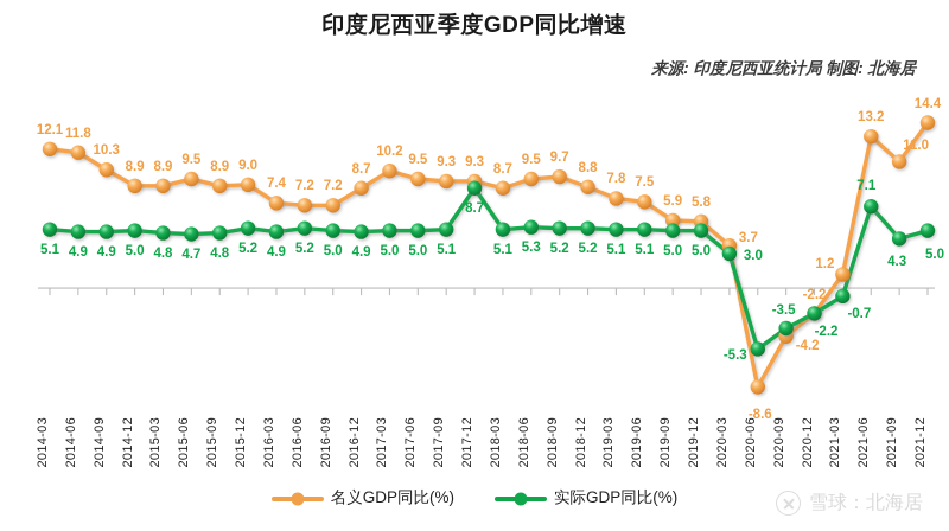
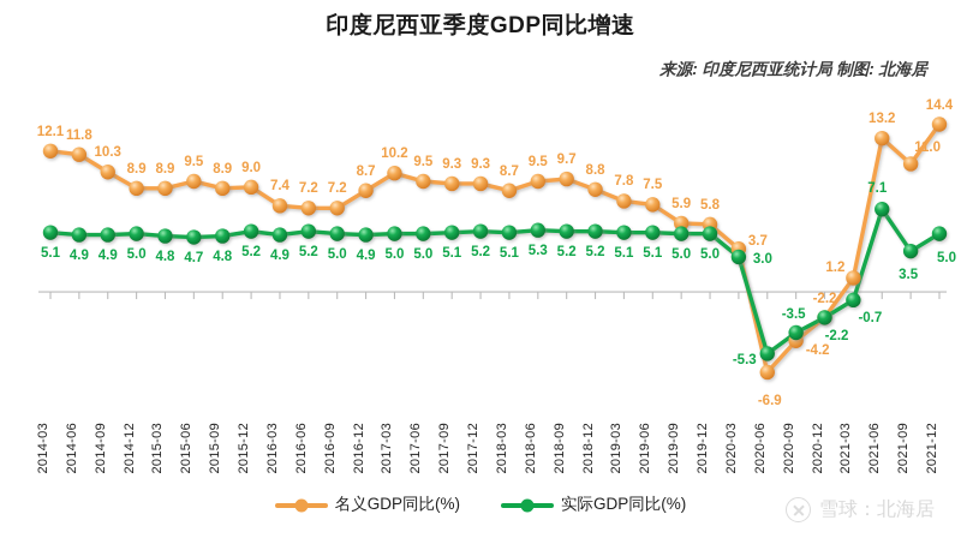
实际GDP同比(%)/2017-12: 8.7 -> 5.2
名义GDP同比(%)/2020-06: -8.6 -> -6.9
实际GDP同比(%)/2021-09: 4.3 -> 3.5
